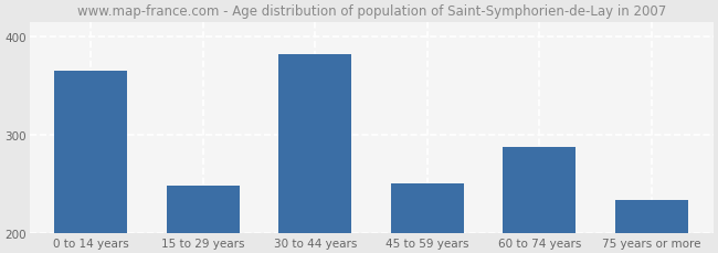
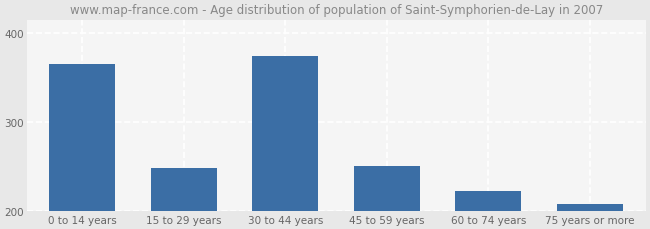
30 to 44 years: 382 -> 375
60 to 74 years: 288 -> 222
75 years or more: 234 -> 208
